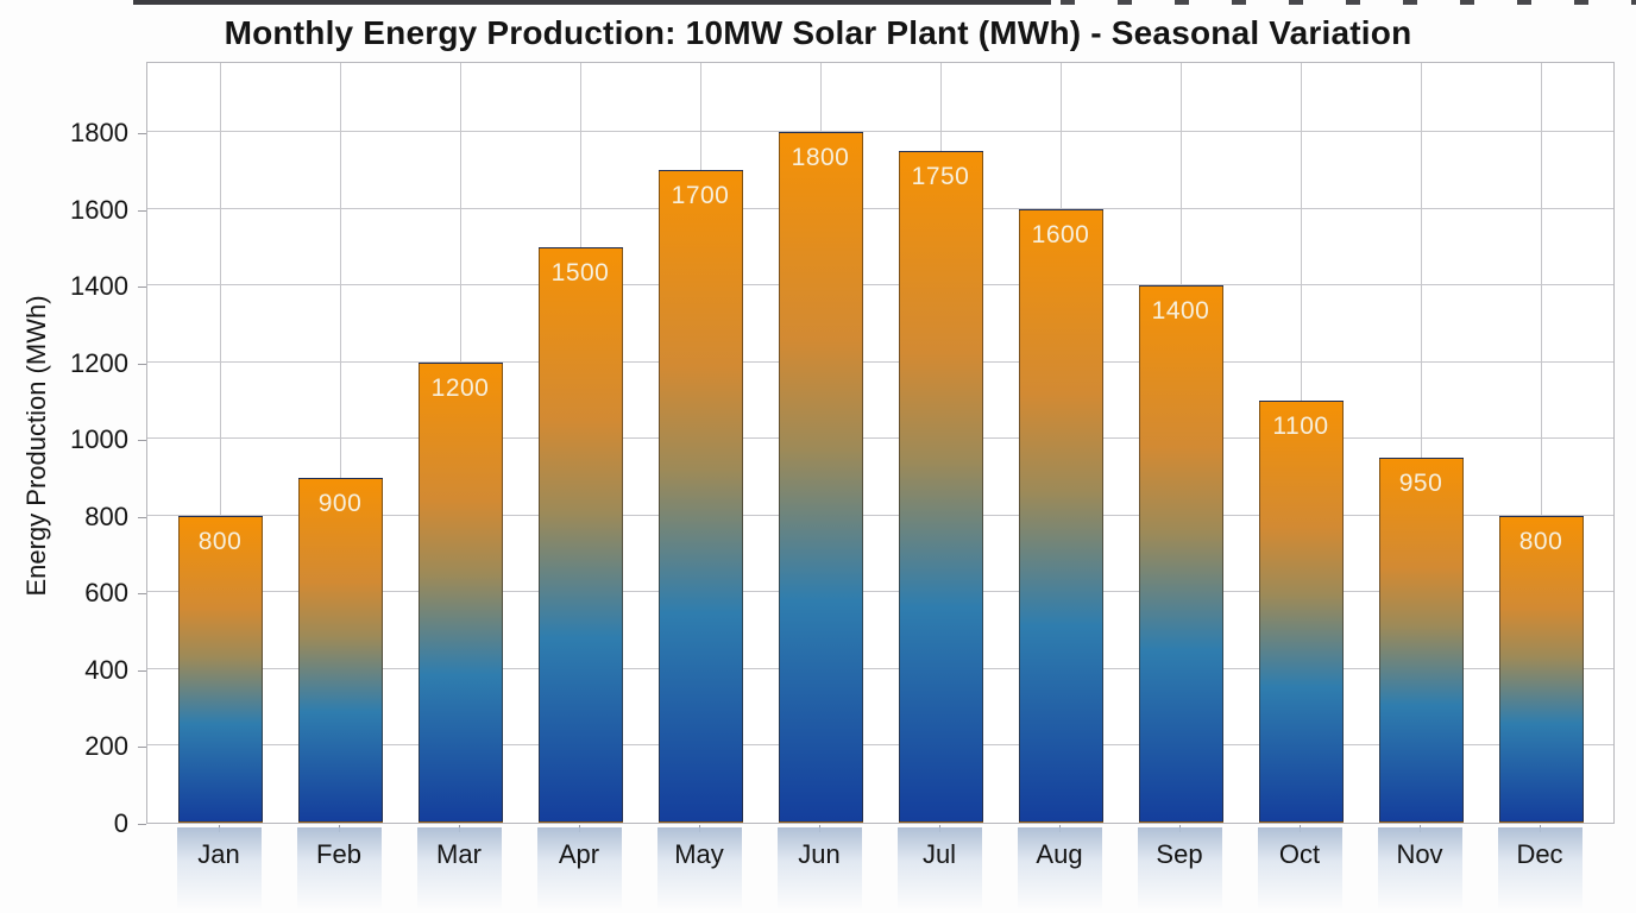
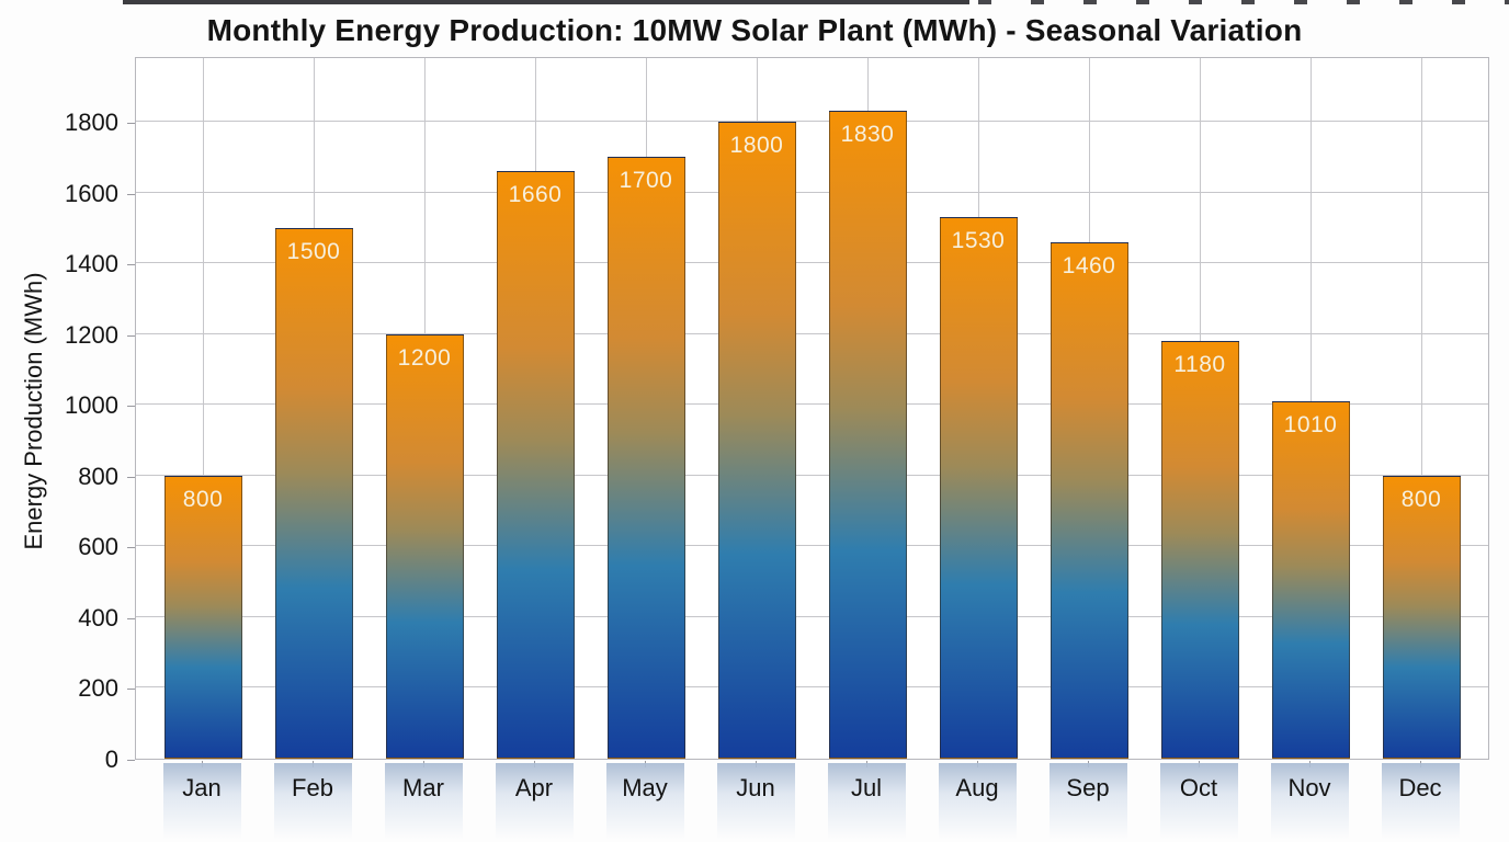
Feb: 900 -> 1500
Apr: 1500 -> 1660
Jul: 1750 -> 1830
Aug: 1600 -> 1530
Sep: 1400 -> 1460
Oct: 1100 -> 1180
Nov: 950 -> 1010
